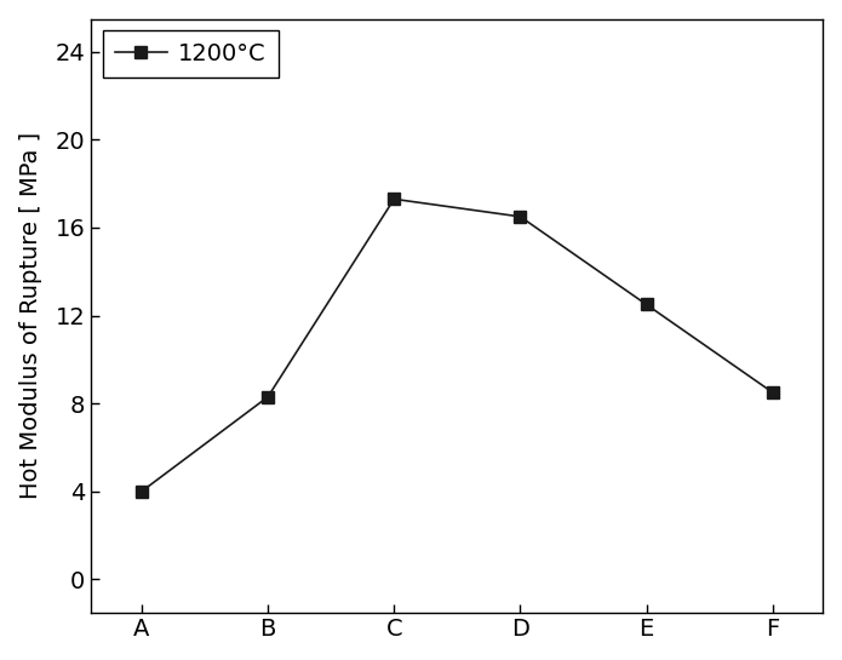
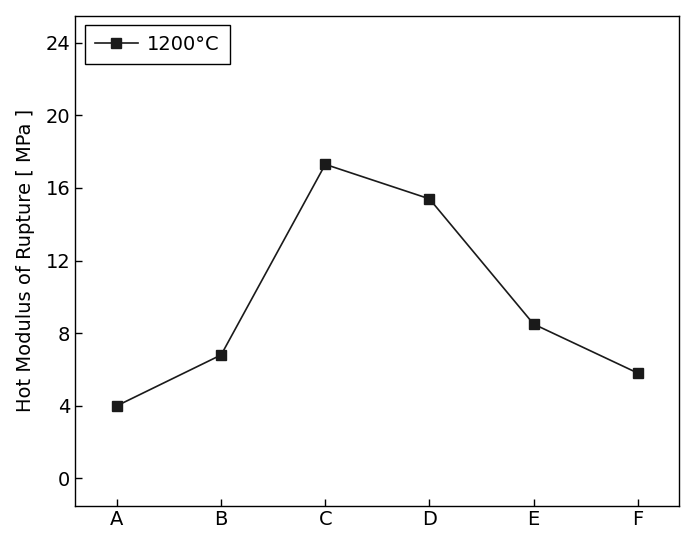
B: 8.3 -> 6.8
D: 16.5 -> 15.4
E: 12.5 -> 8.5
F: 8.5 -> 5.8
